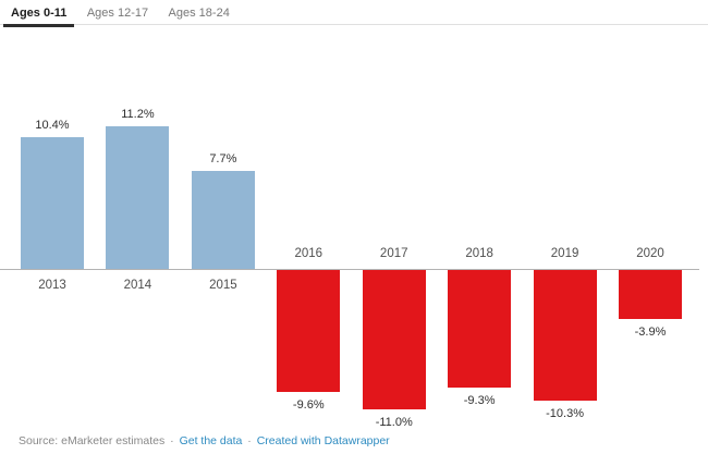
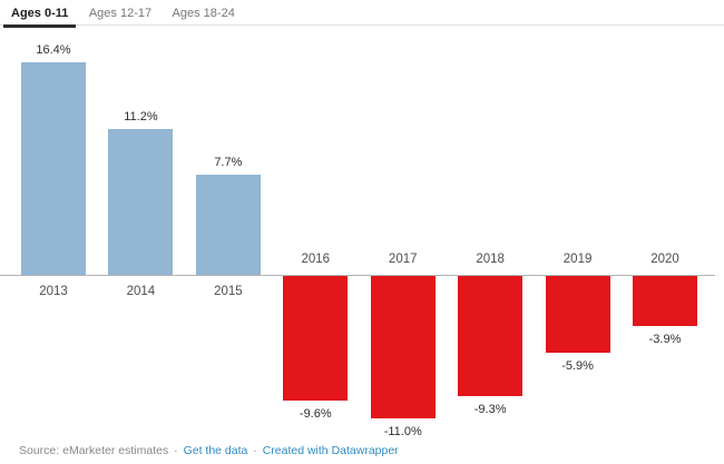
2013: 10.4% -> 16.4%
2019: -10.3% -> -5.9%
